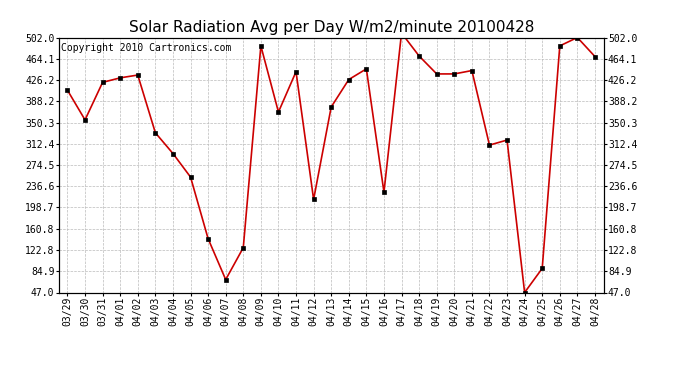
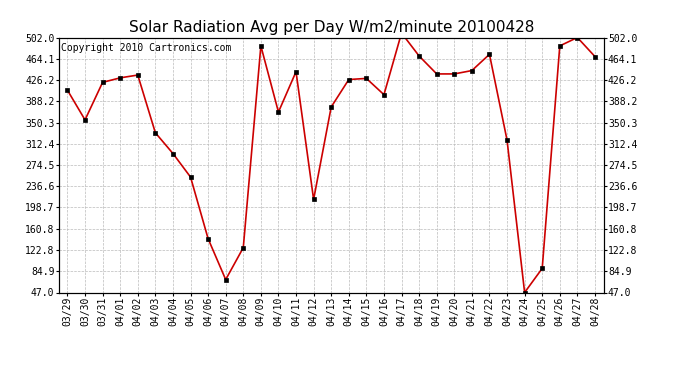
04/15: 446 -> 429
04/16: 226 -> 400
04/22: 310 -> 472
